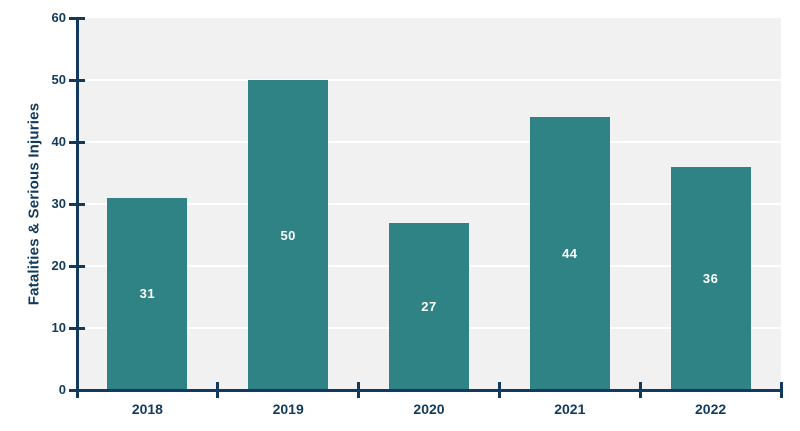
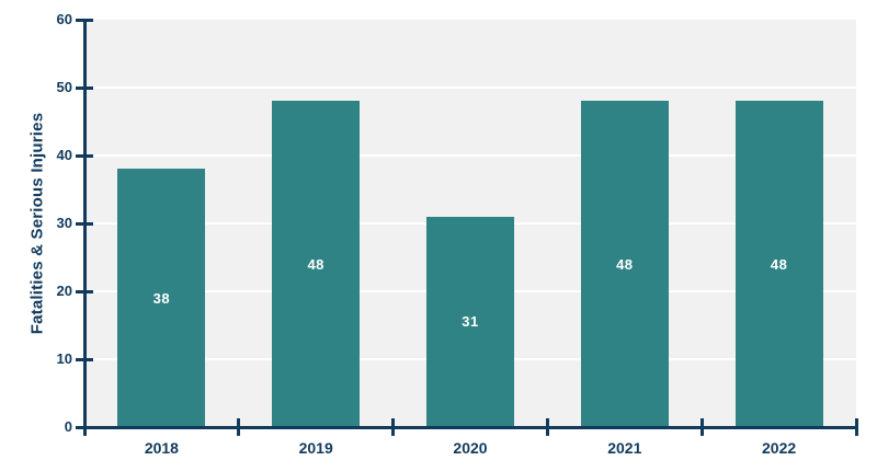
2018: 31 -> 38
2019: 50 -> 48
2020: 27 -> 31
2021: 44 -> 48
2022: 36 -> 48
